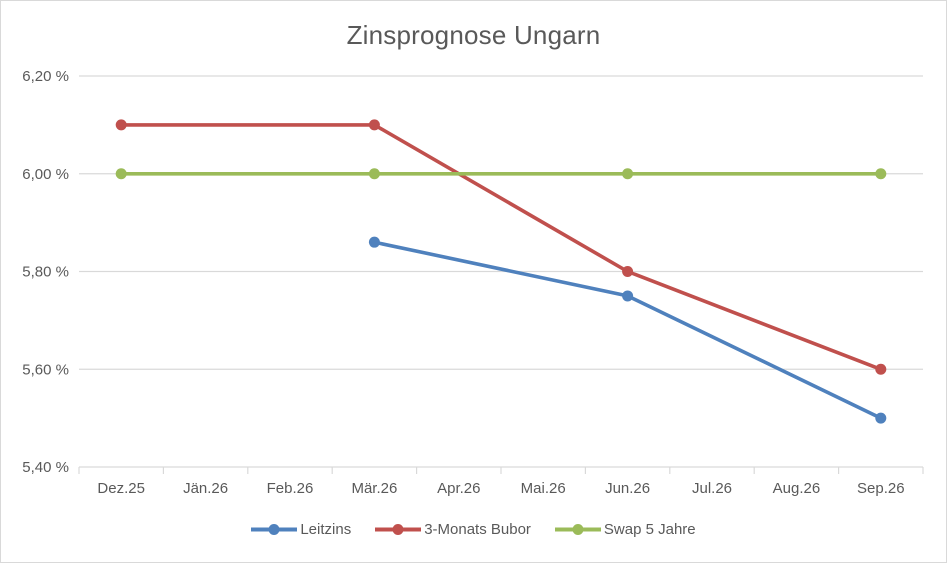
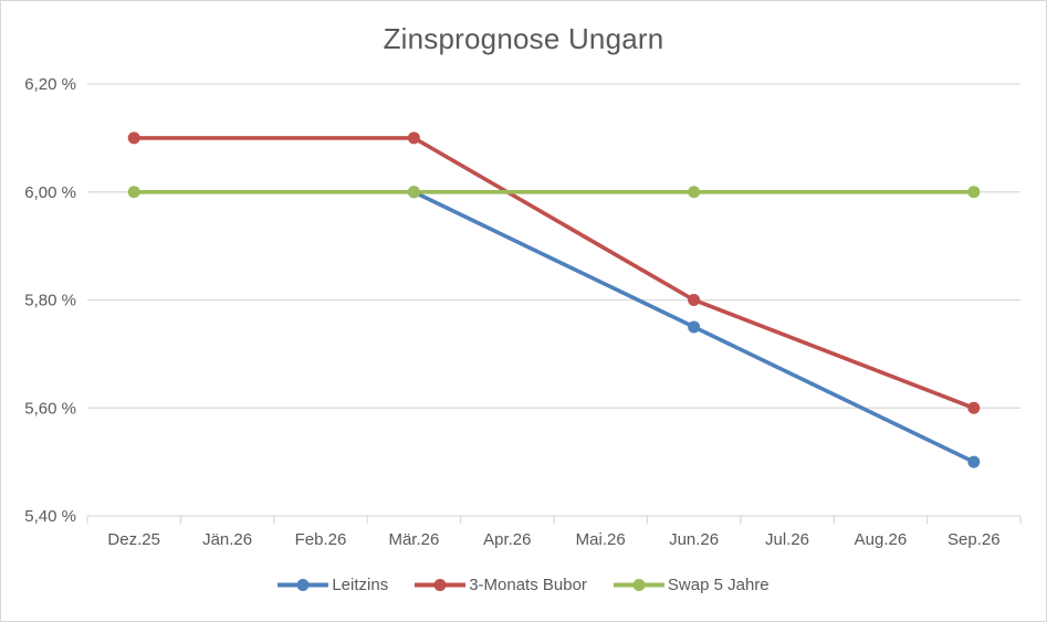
Leitzins/Mär.26: 5,86% -> 6,00%
